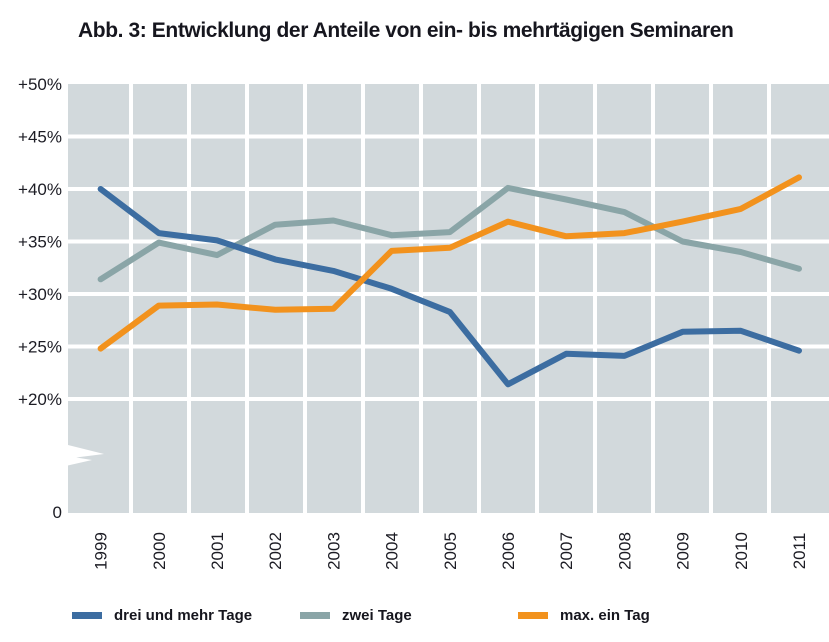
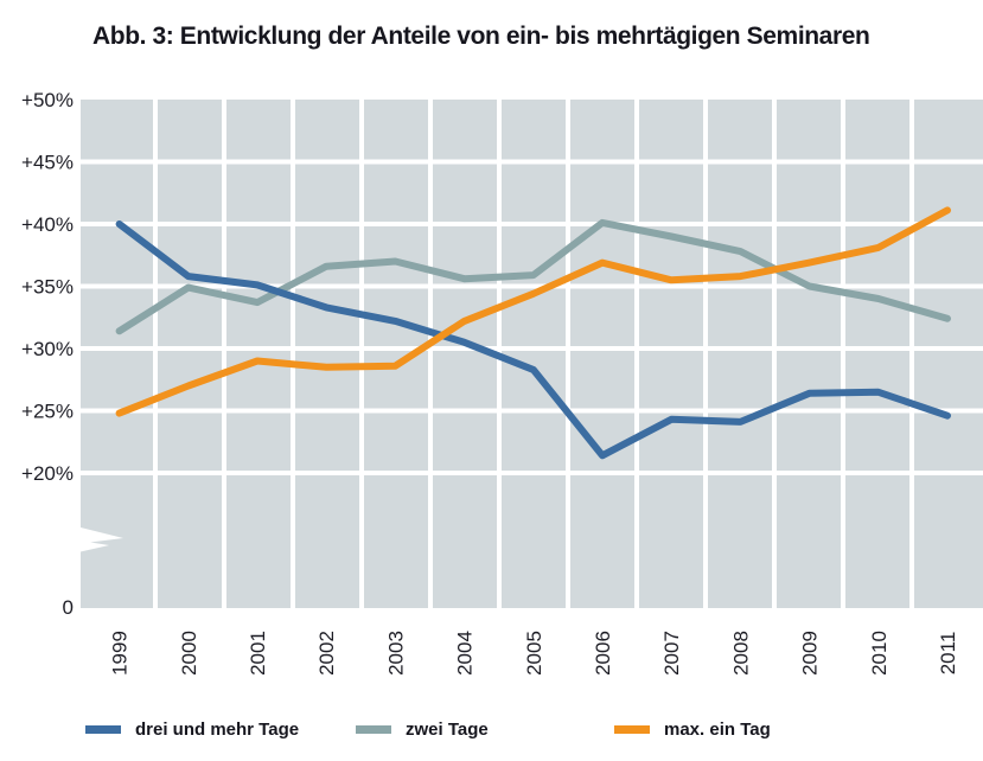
max. ein Tag/2000: 28.9% -> 27.0%
max. ein Tag/2004: 34.1% -> 32.2%
